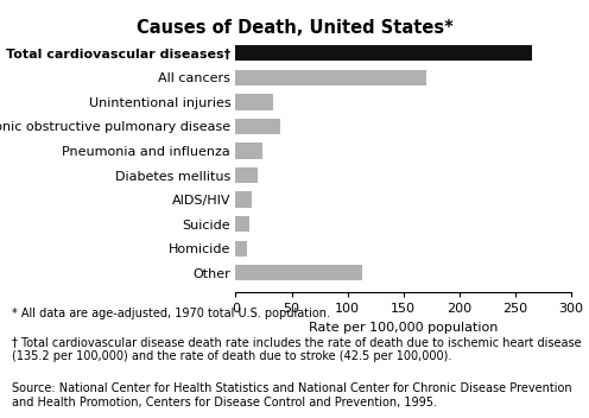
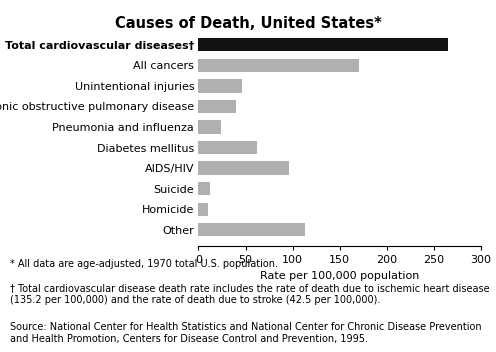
Unintentional injuries: 34 -> 46
Diabetes mellitus: 20 -> 62
AIDS/HIV: 14 -> 96
